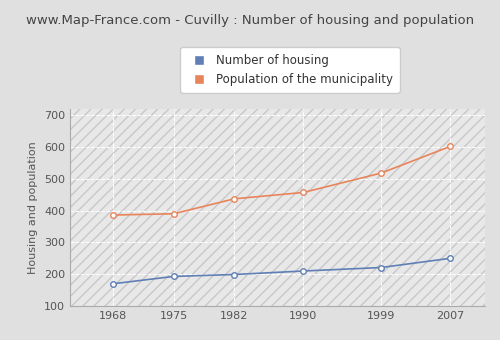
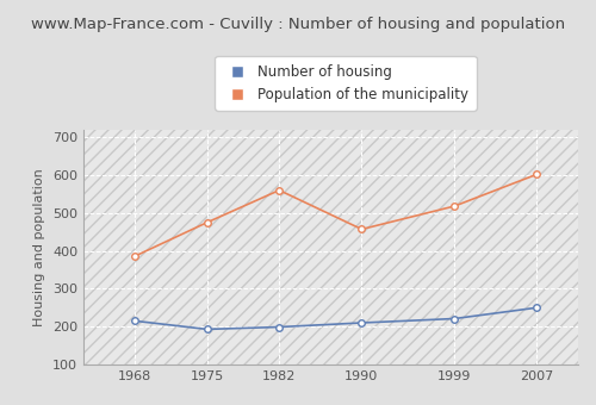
Number of housing/1968: 170 -> 215
Population of the municipality/1975: 390 -> 475
Population of the municipality/1982: 437 -> 560
